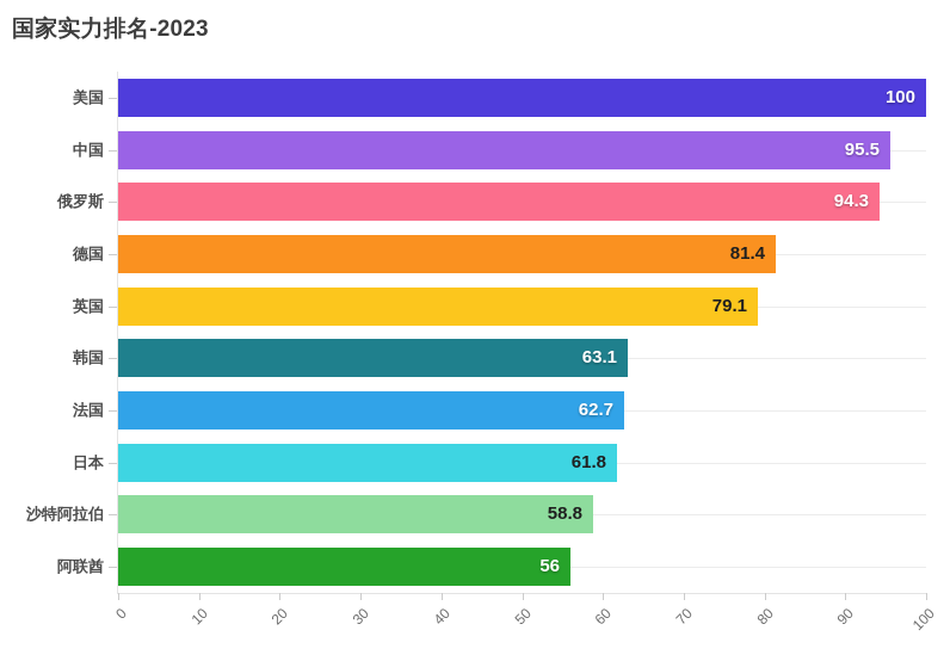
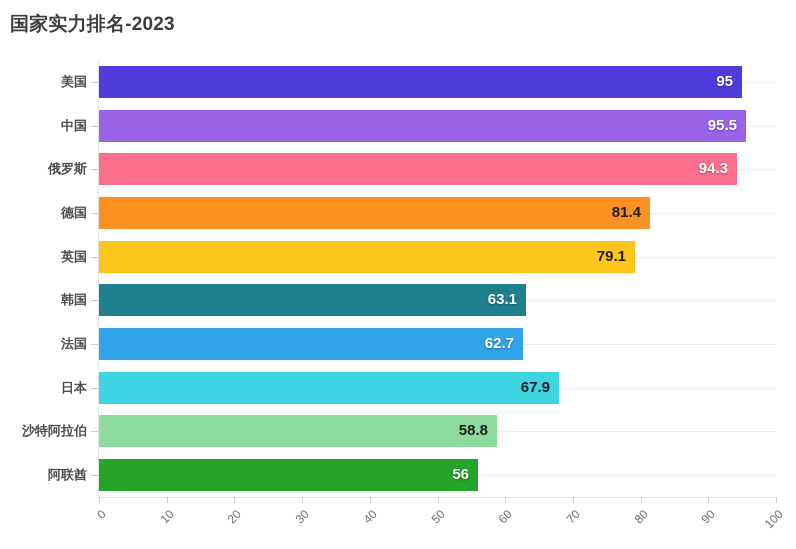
美国: 100 -> 95
日本: 61.8 -> 67.9
